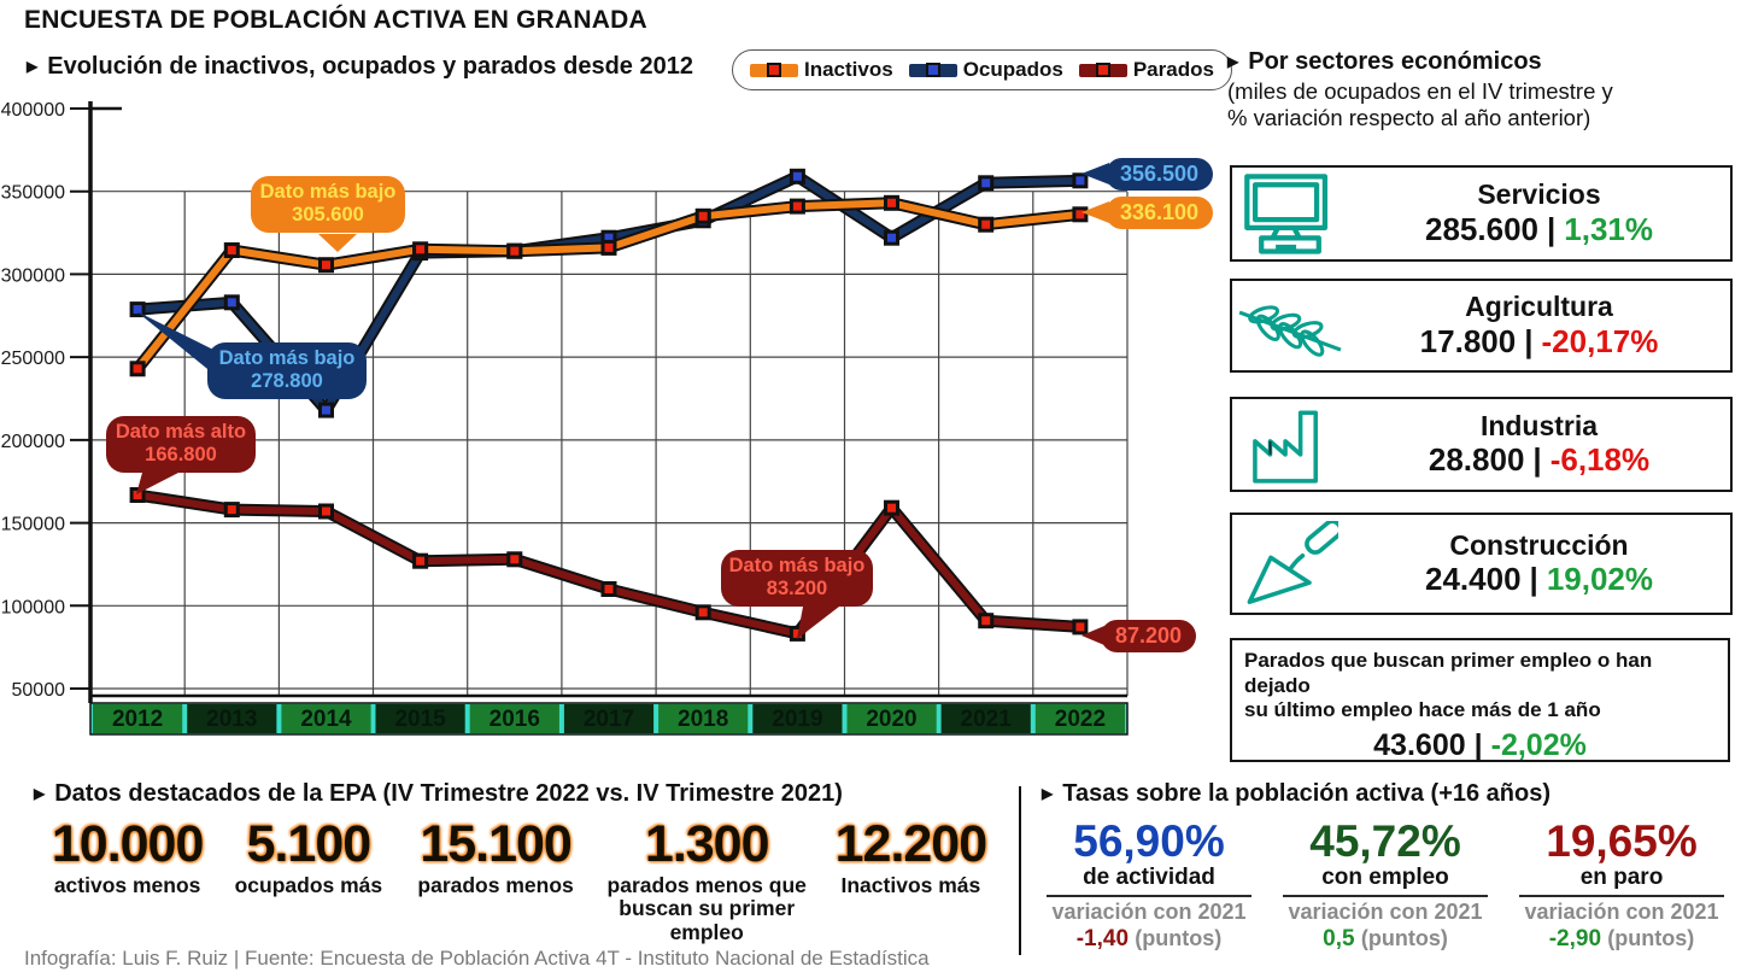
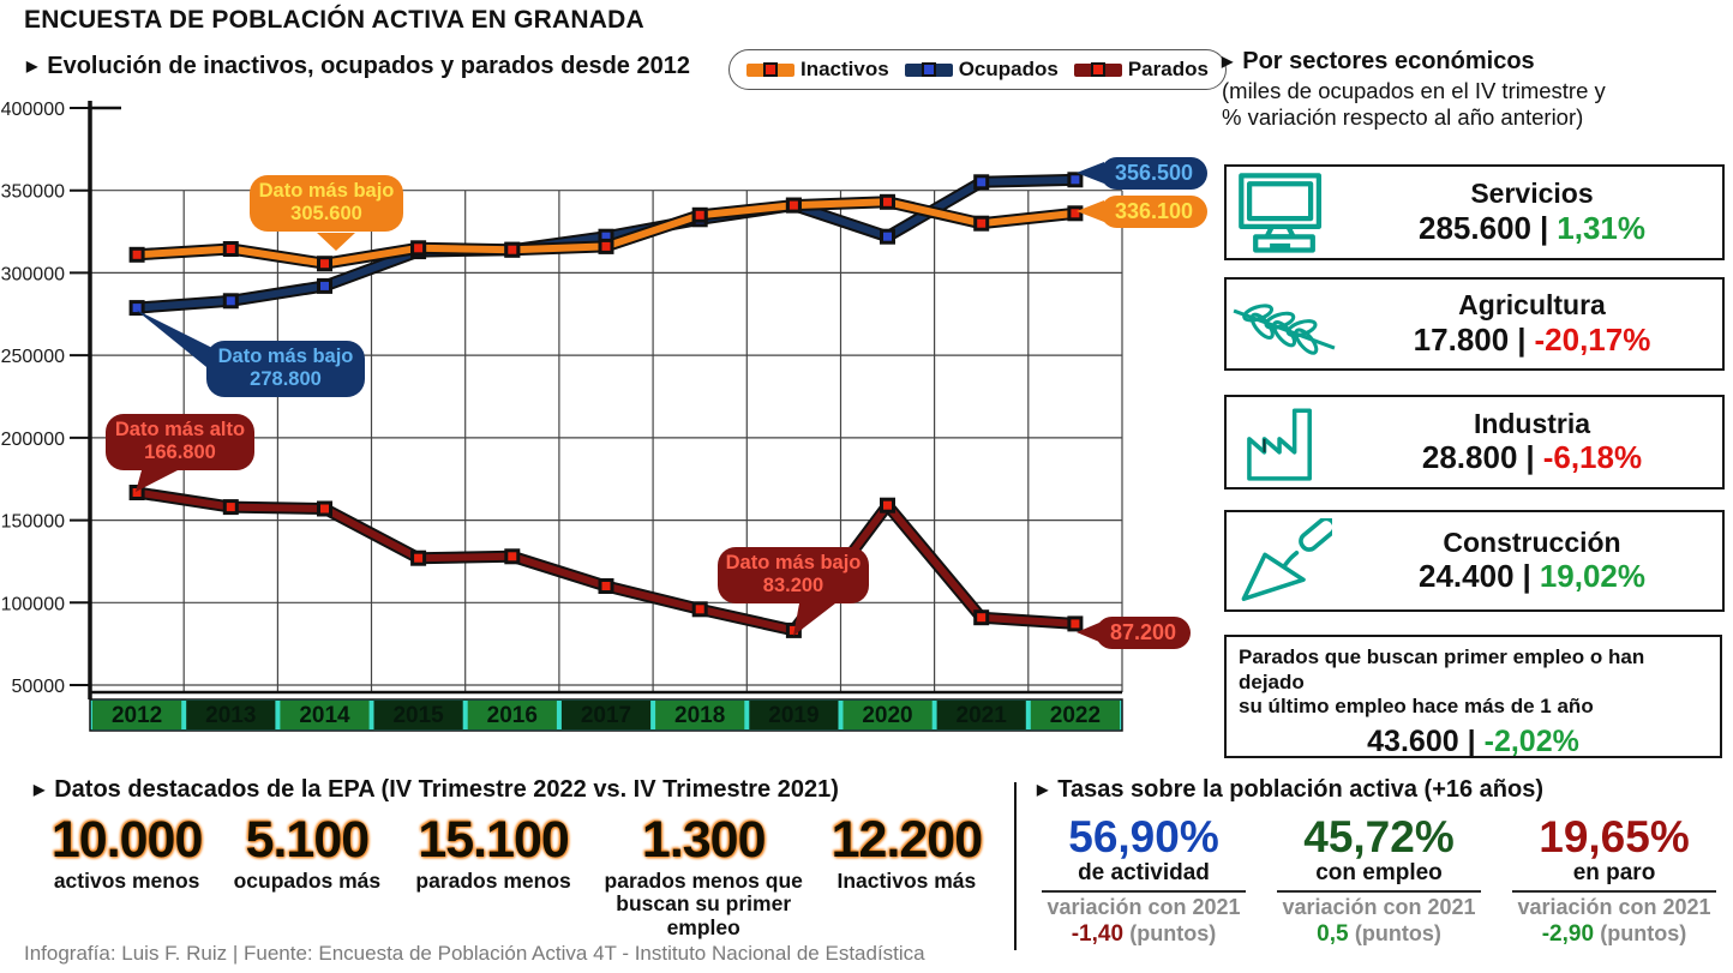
Inactivos/2012: 243000 -> 311000
Ocupados/2014: 218000 -> 292000
Ocupados/2019: 359000 -> 341000
